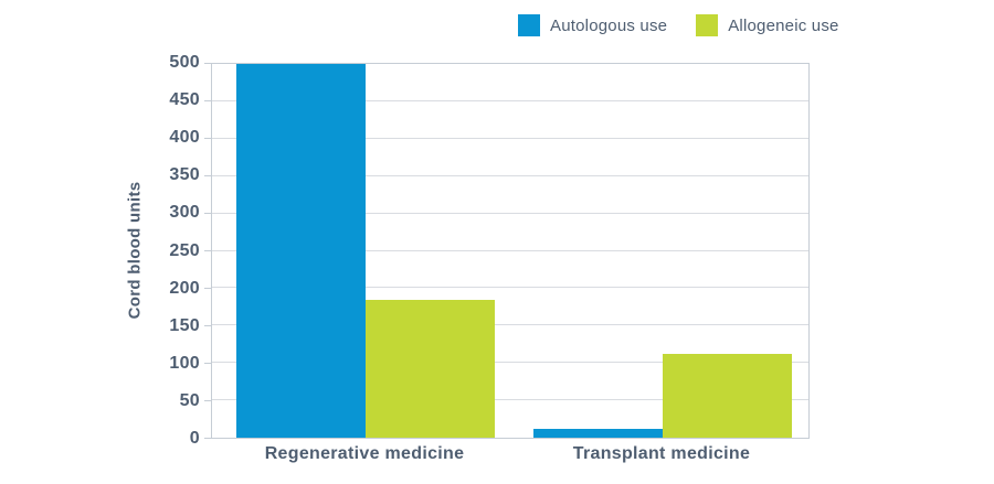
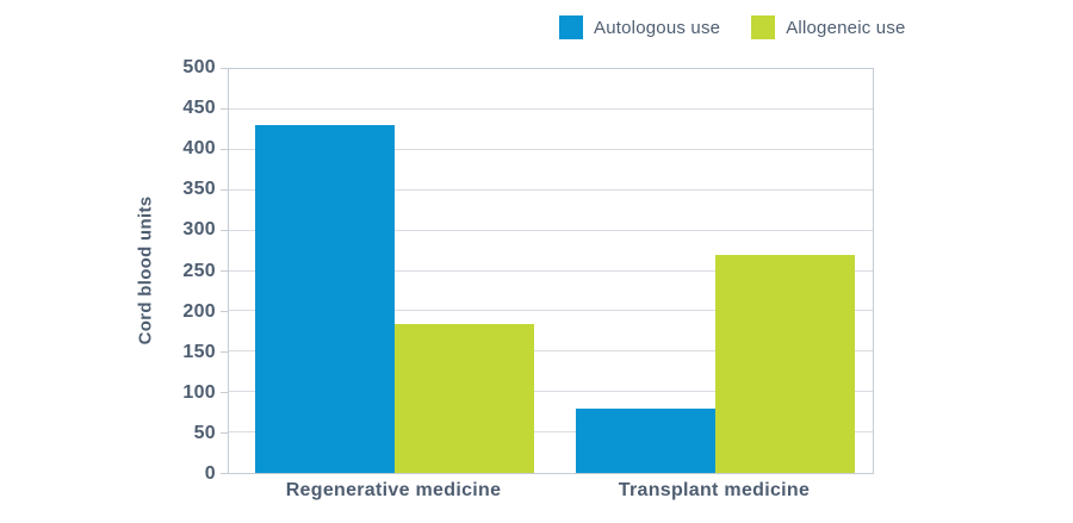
Autologous use/Regenerative medicine: 500 -> 430
Autologous use/Transplant medicine: 10 -> 80
Allogeneic use/Transplant medicine: 110 -> 270
